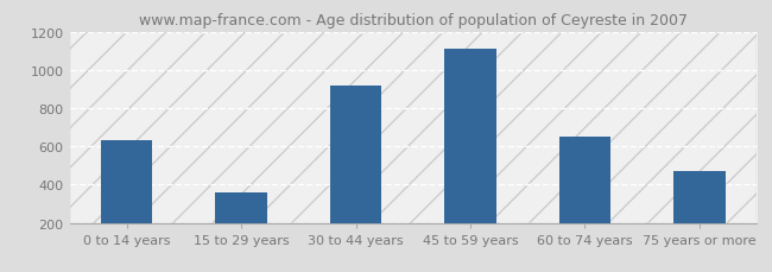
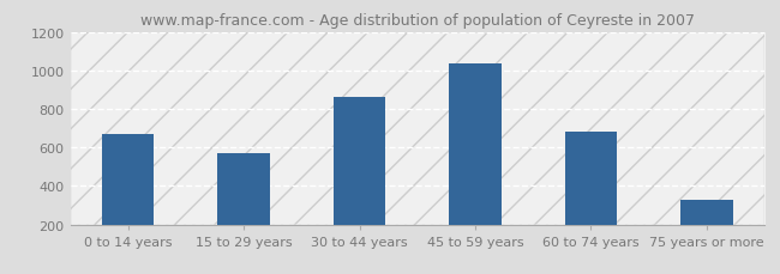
0 to 14 years: 630 -> 670
15 to 29 years: 360 -> 570
30 to 44 years: 920 -> 860
45 to 59 years: 1110 -> 1040
60 to 74 years: 650 -> 680
75 years or more: 470 -> 320
